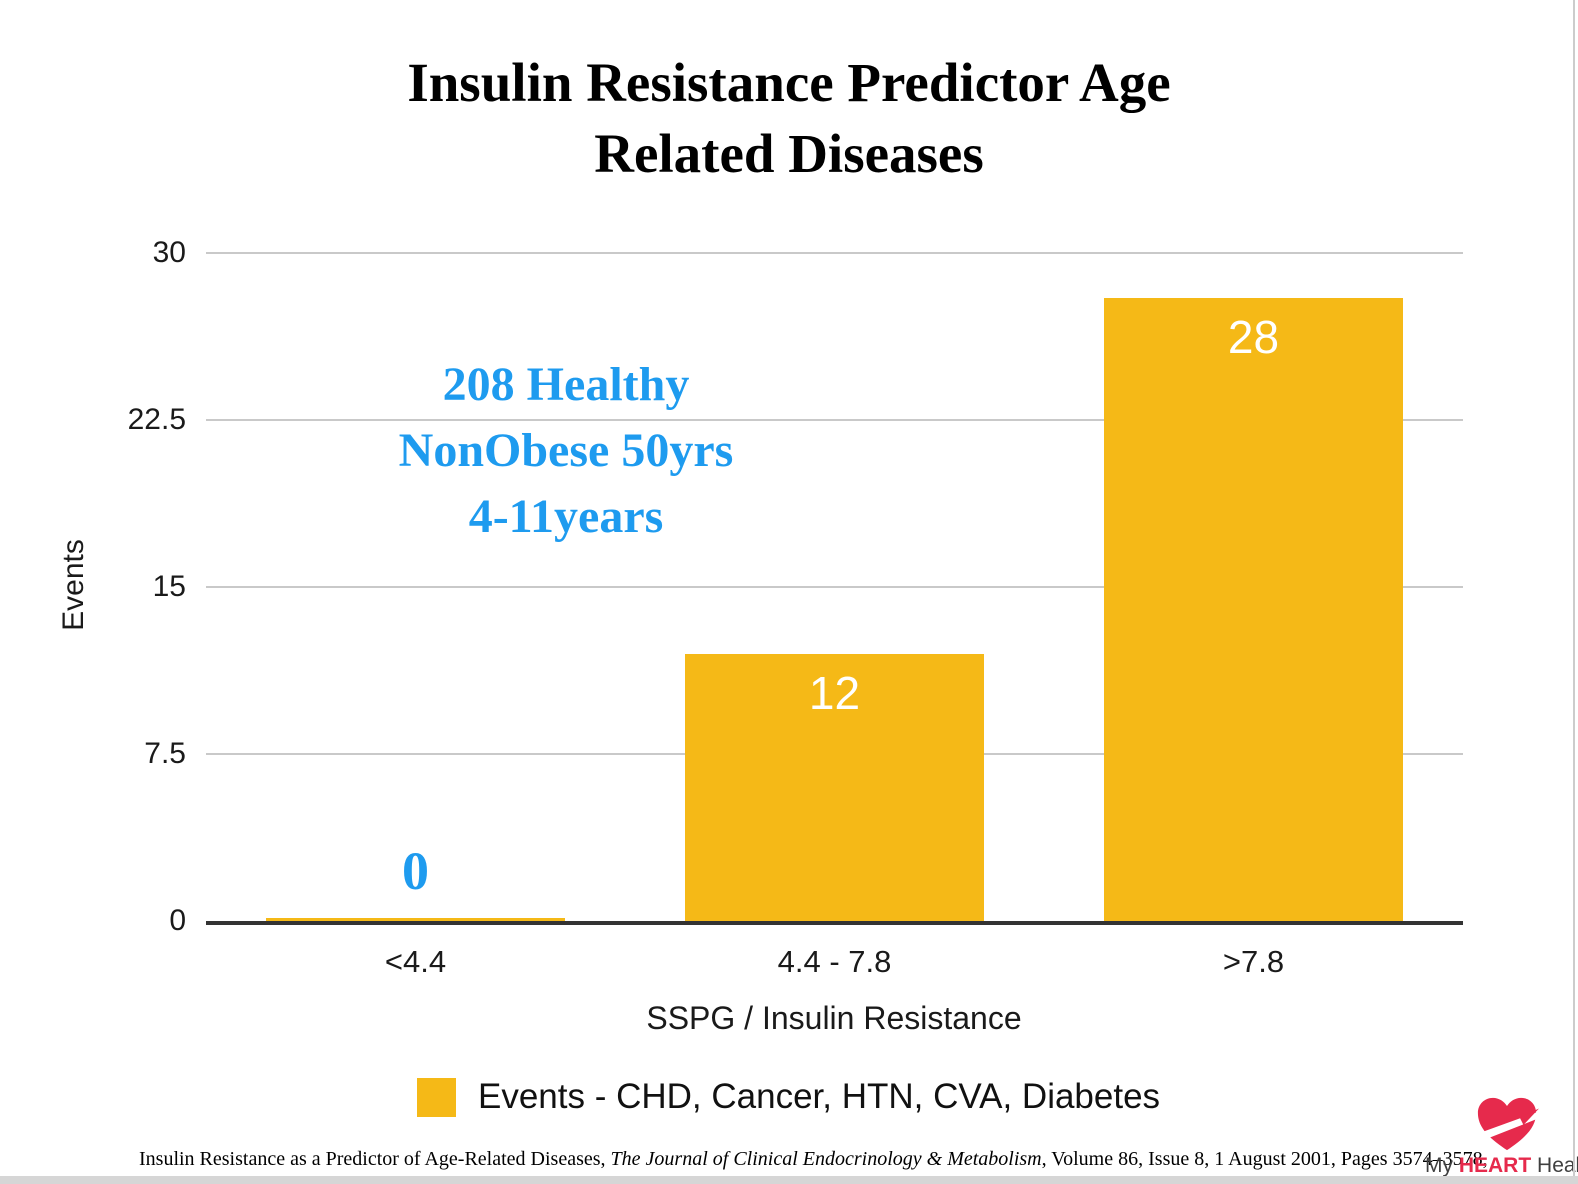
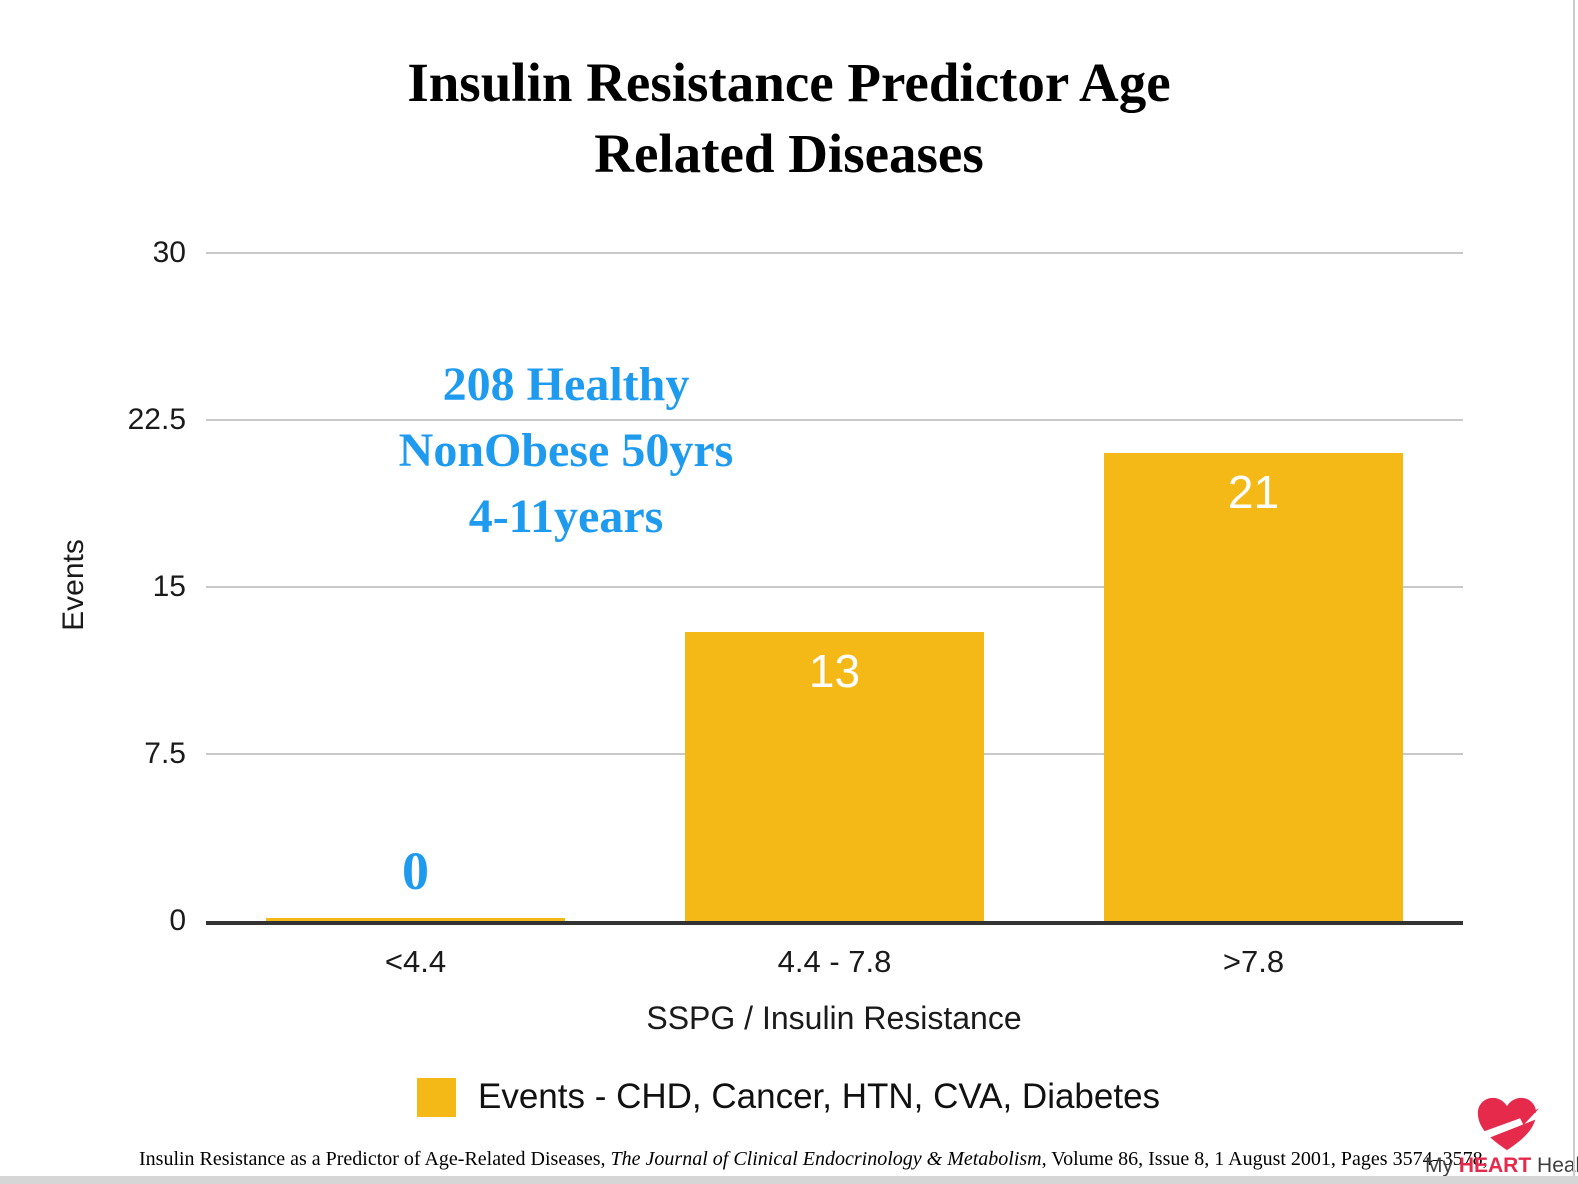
4.4 - 7.8: 12 -> 13
>7.8: 28 -> 21
